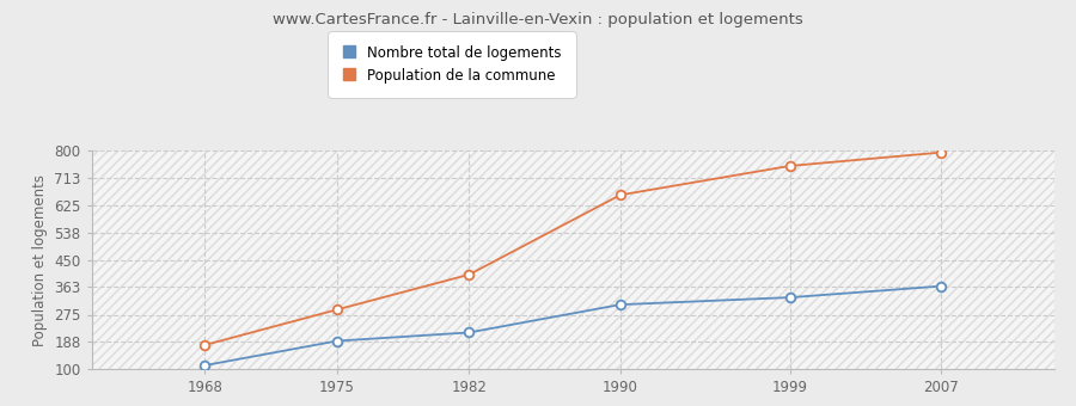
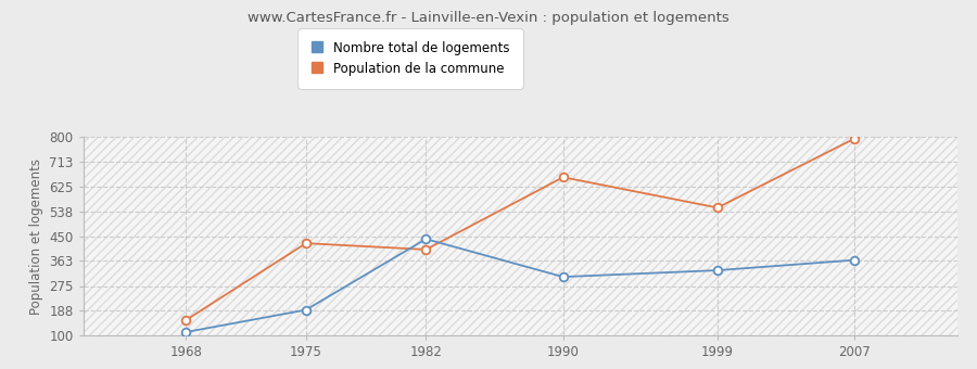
Population de la commune/1968: 178 -> 155
Population de la commune/1975: 291 -> 425
Nombre total de logements/1982: 218 -> 440
Population de la commune/1999: 750 -> 550
